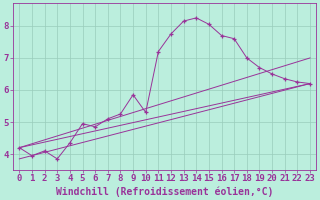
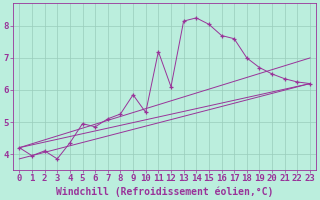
12: 7.75 -> 6.10
